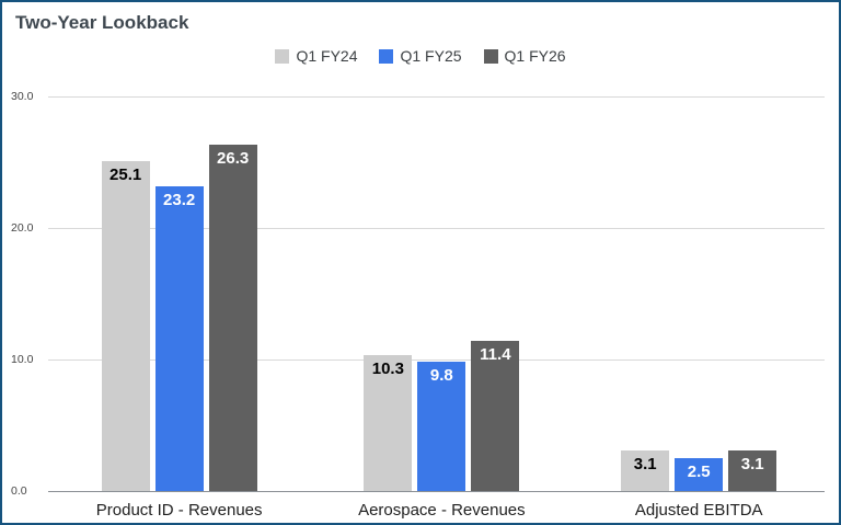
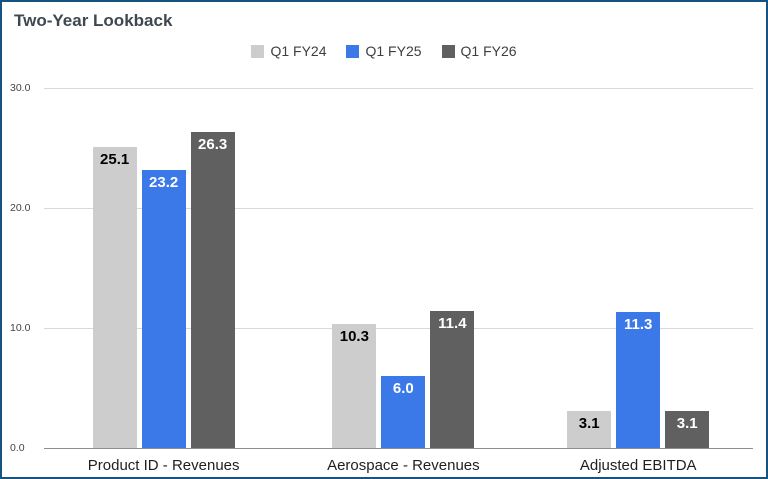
Q1 FY25/Aerospace - Revenues: 9.8 -> 6.0
Q1 FY25/Adjusted EBITDA: 2.5 -> 11.3
